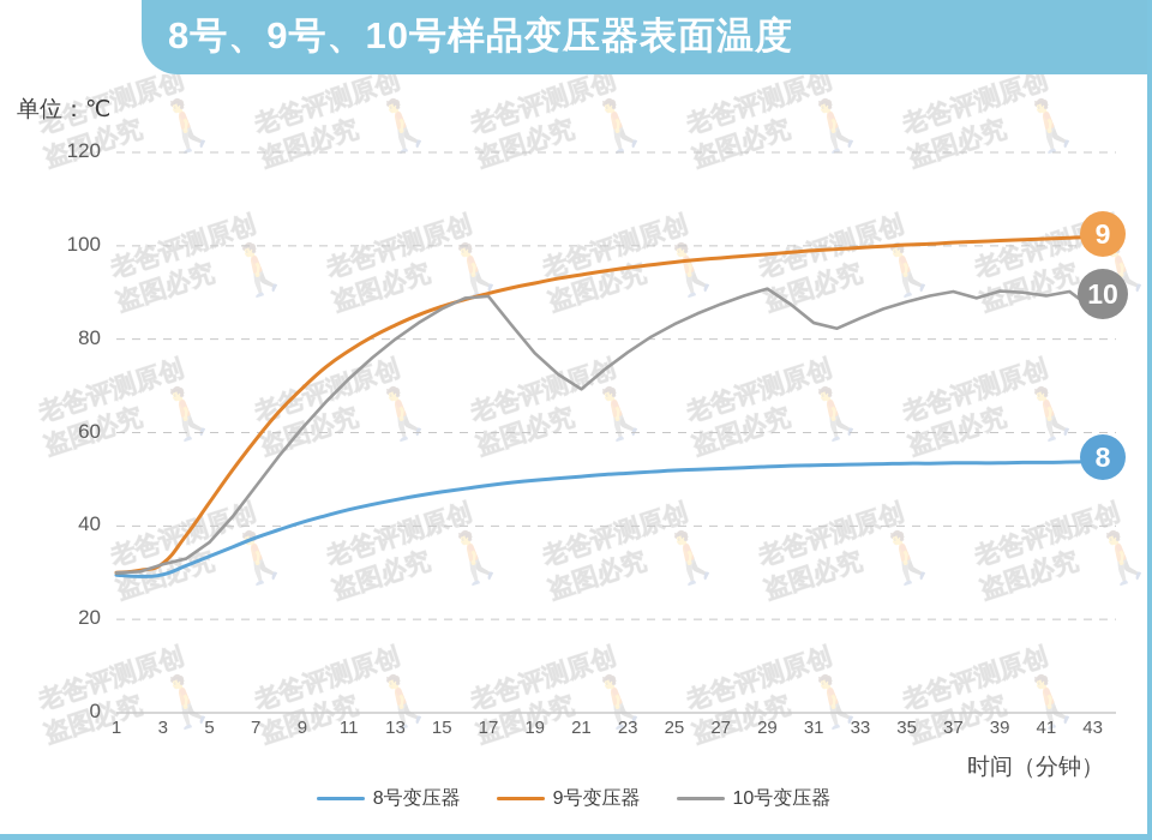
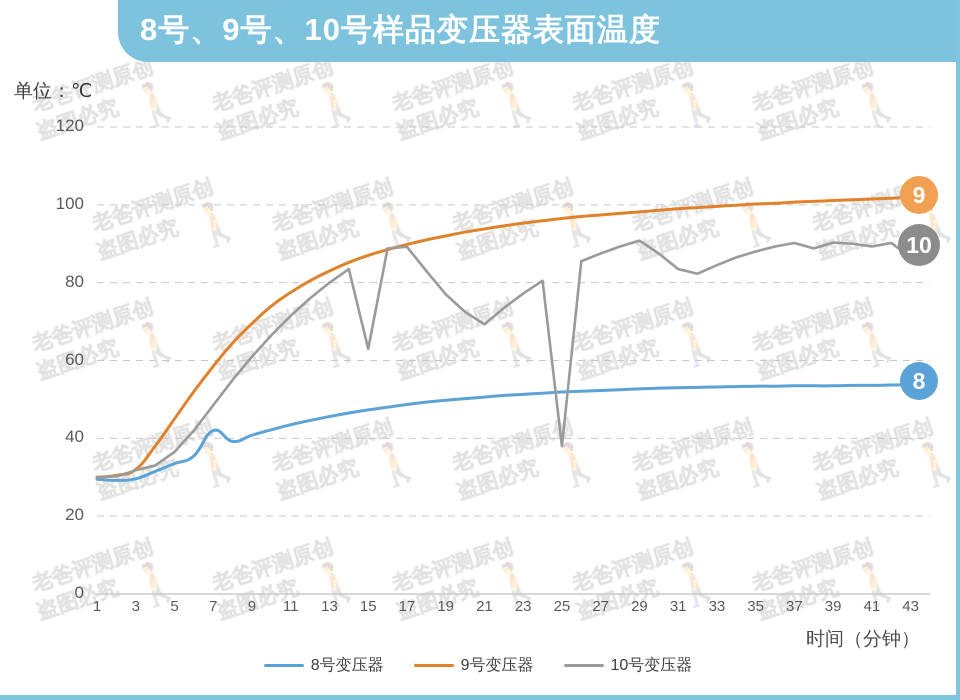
8号变压器/7: 38 -> 42
10号变压器/15: 86 -> 63
10号变压器/25: 83 -> 38
